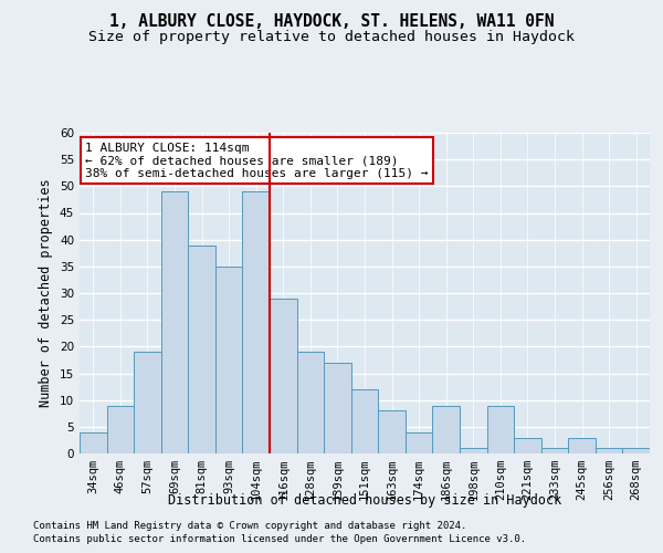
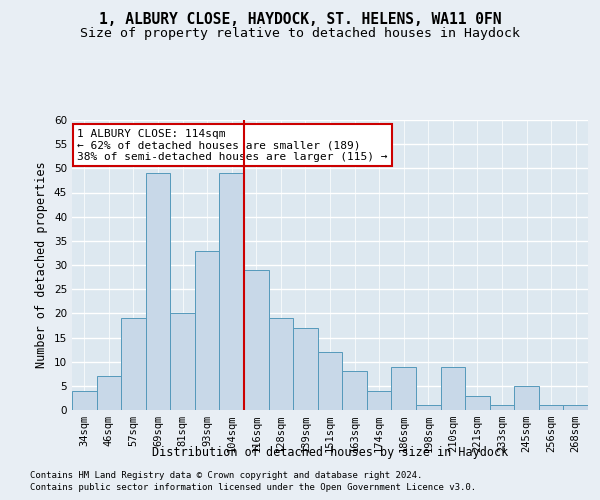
46sqm: 9 -> 7
81sqm: 39 -> 20
93sqm: 35 -> 33
245sqm: 3 -> 5
